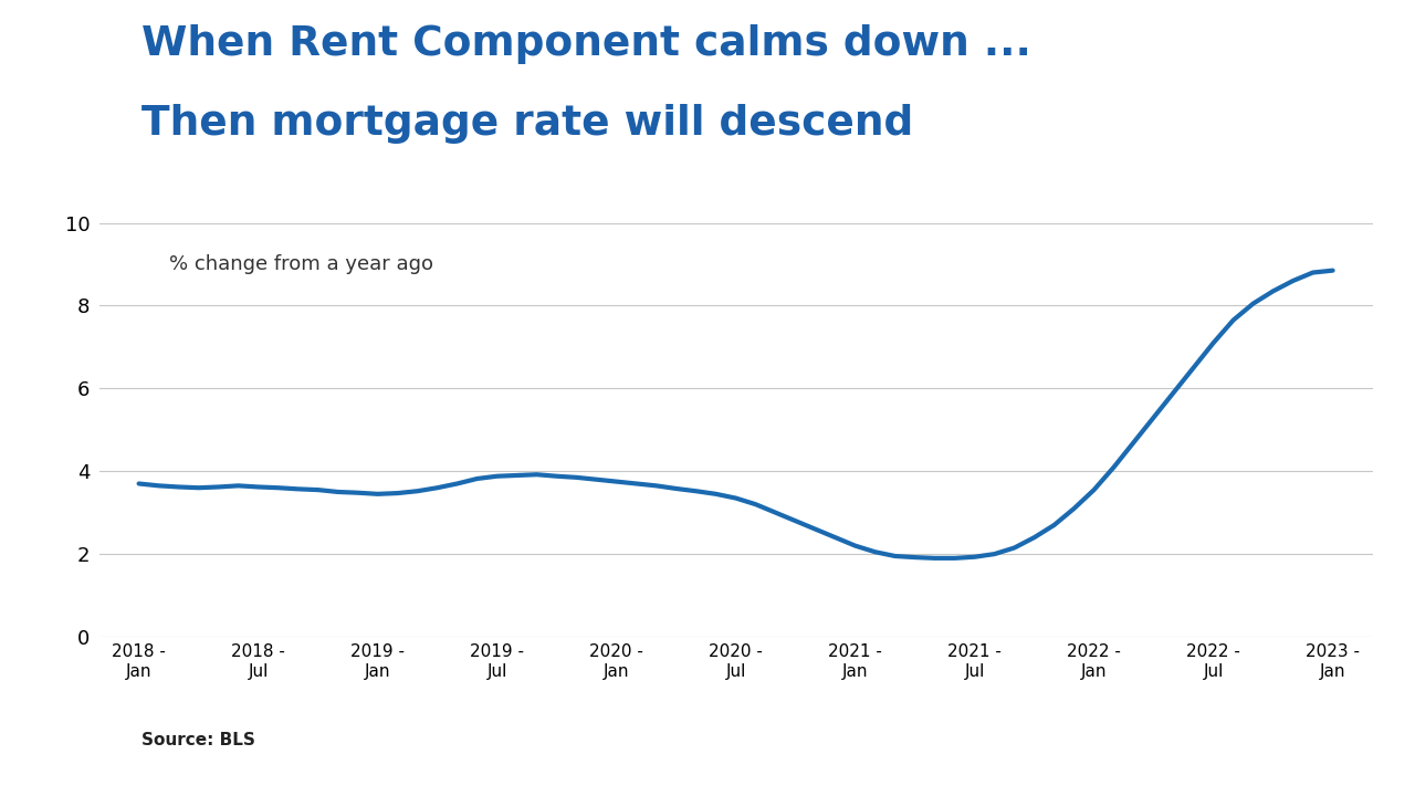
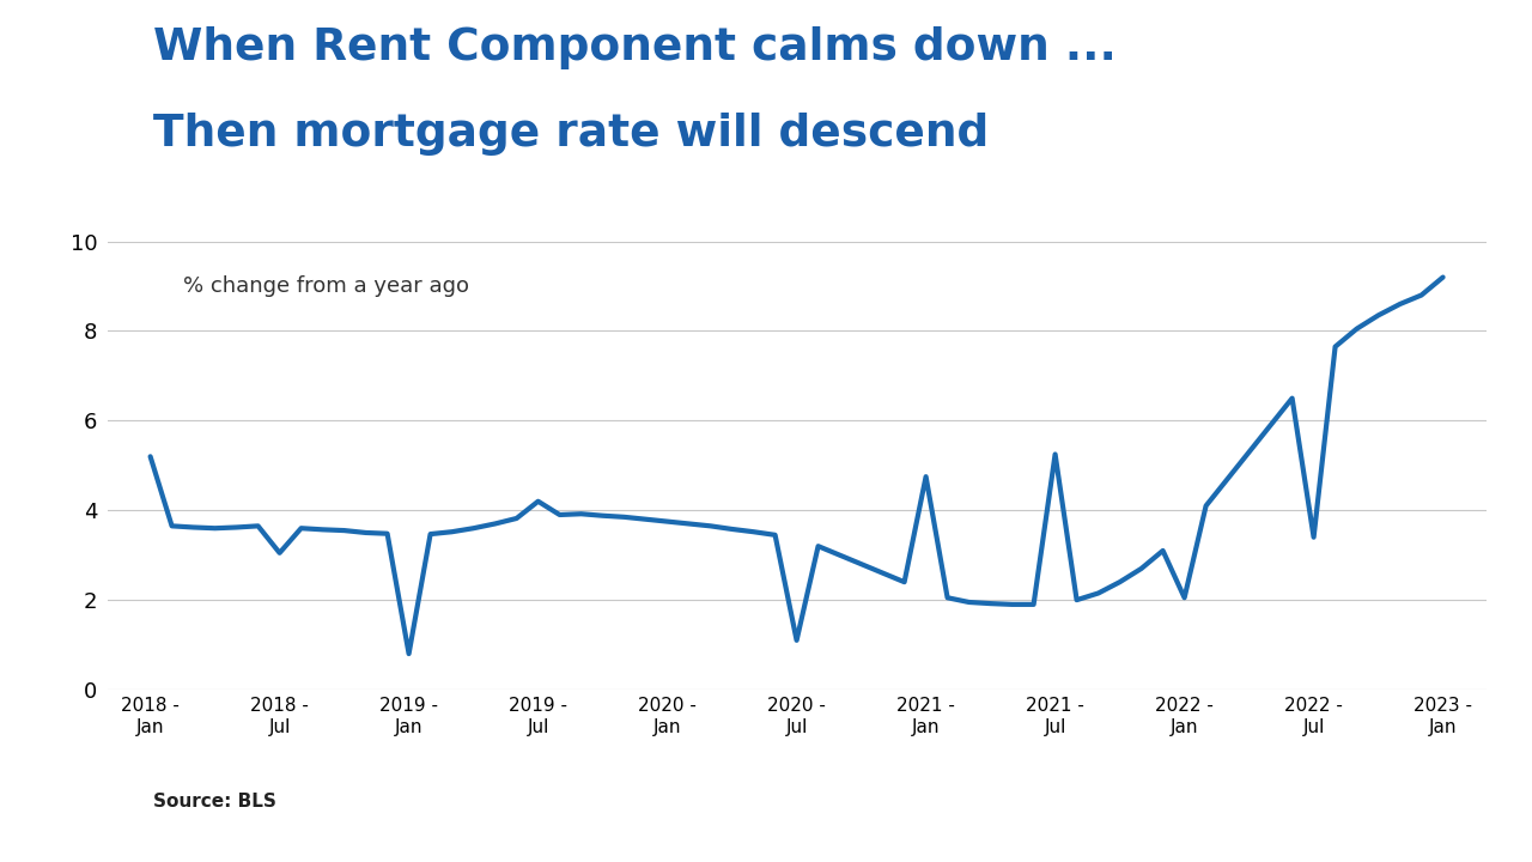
2018 - Jan: 3.70 -> 5.20
2018 - Jul: 3.62 -> 3.05
2019 - Jan: 3.45 -> 0.80
2019 - Jul: 3.88 -> 4.20
2020 - Jul: 3.35 -> 1.10
2021 - Jan: 2.20 -> 4.75
2021 - Jul: 1.93 -> 5.25
2022 - Jan: 3.55 -> 2.05
2022 - Jul: 7.10 -> 3.40
2023 - Jan: 8.85 -> 9.20
